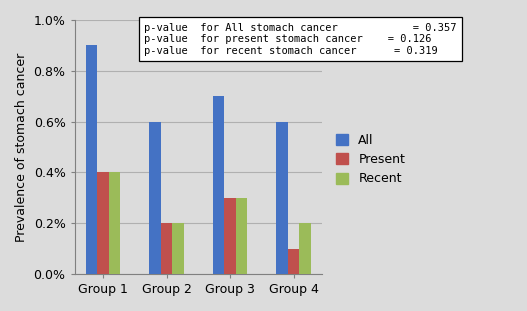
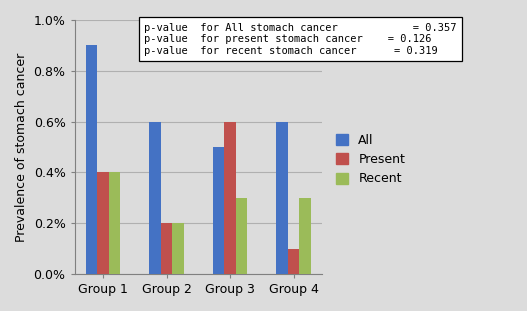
All/Group 3: 0.7% -> 0.5%
Present/Group 3: 0.3% -> 0.6%
Recent/Group 4: 0.2% -> 0.3%
